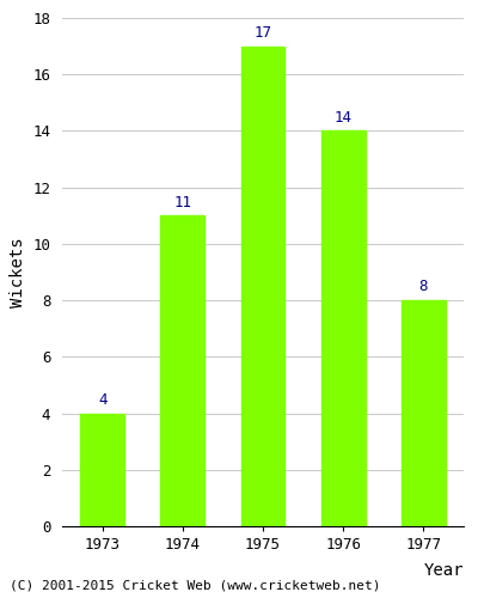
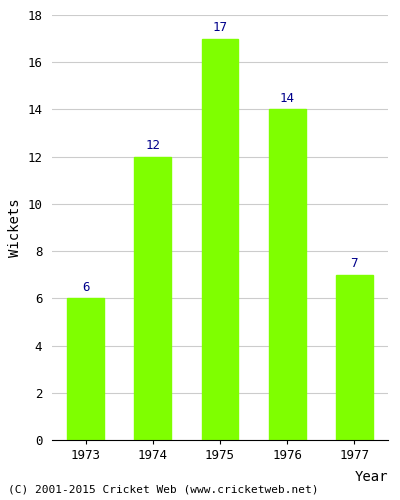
1973: 4 -> 6
1974: 11 -> 12
1977: 8 -> 7
